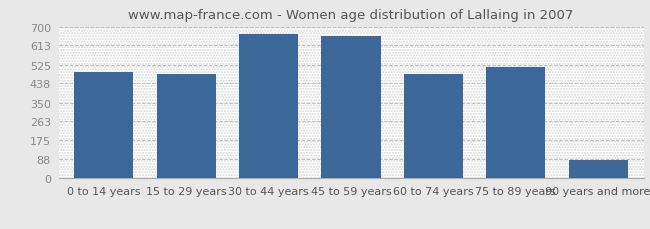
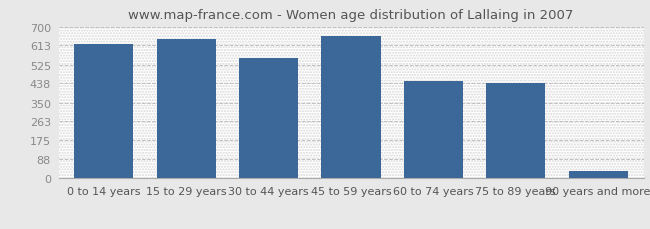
0 to 14 years: 490 -> 620
15 to 29 years: 480 -> 643
30 to 44 years: 665 -> 557
60 to 74 years: 480 -> 447
75 to 89 years: 515 -> 440
90 years and more: 85 -> 35
